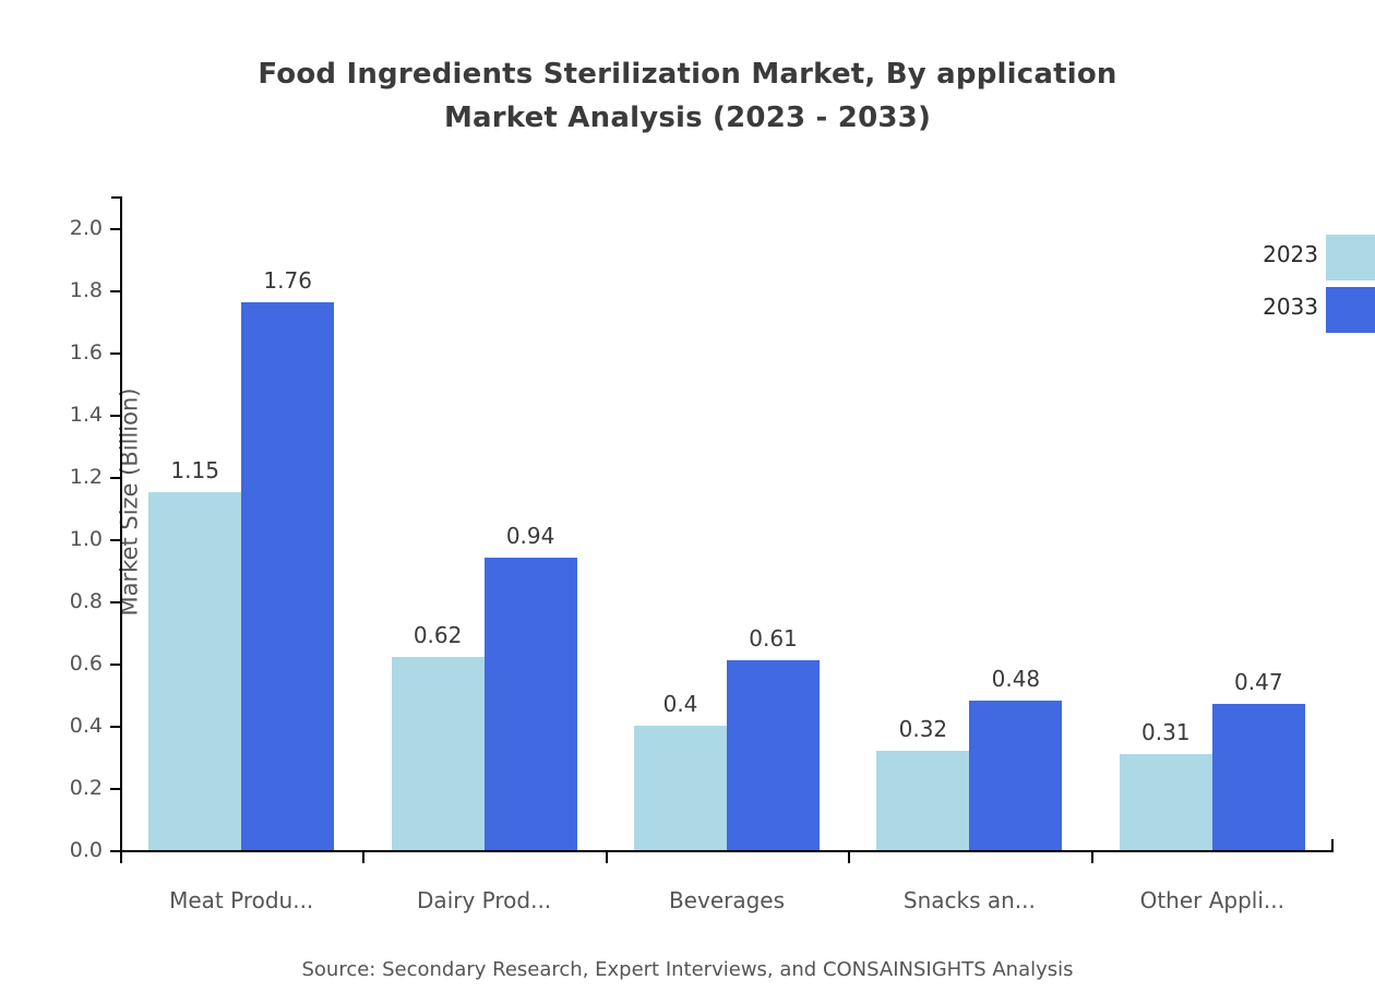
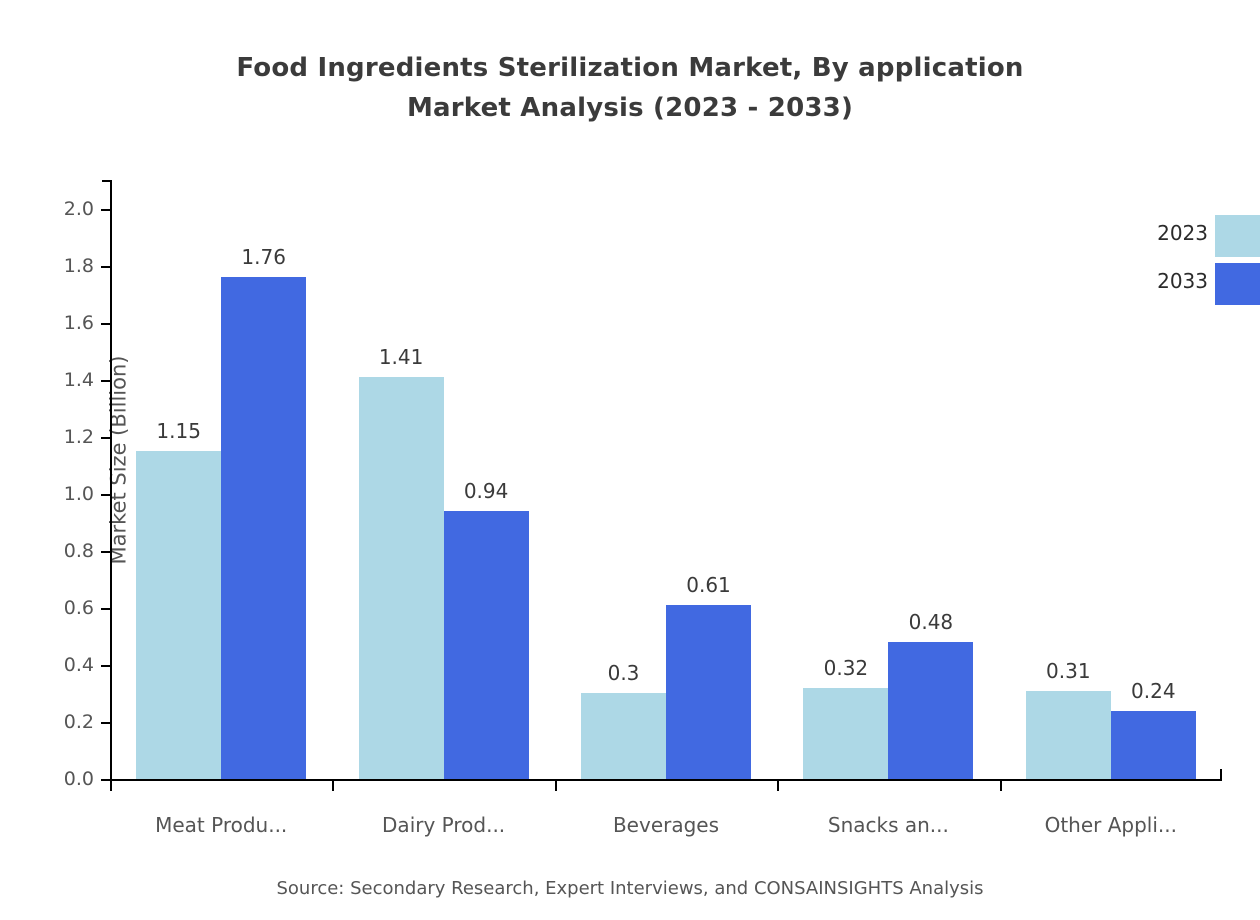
2023/Dairy Prod...: 0.62 -> 1.41
2023/Beverages: 0.4 -> 0.3
2033/Other Appli...: 0.47 -> 0.24
